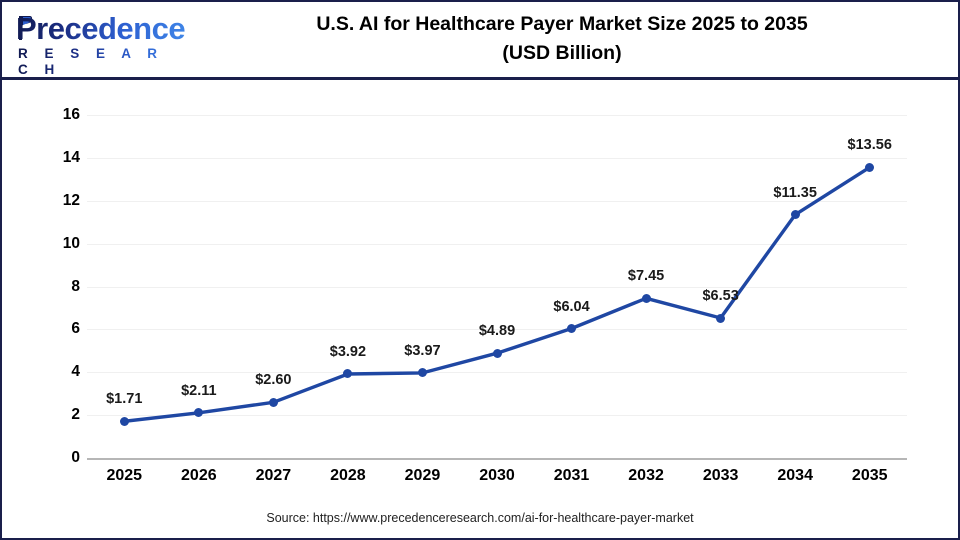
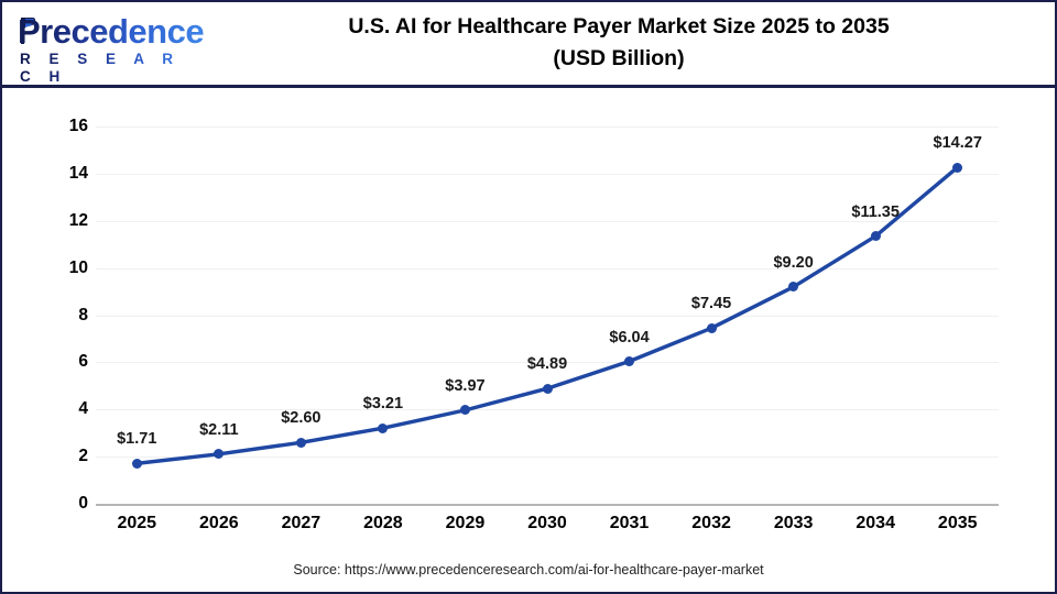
2028: $3.92 -> $3.21
2033: $6.53 -> $9.20
2035: $13.56 -> $14.27
